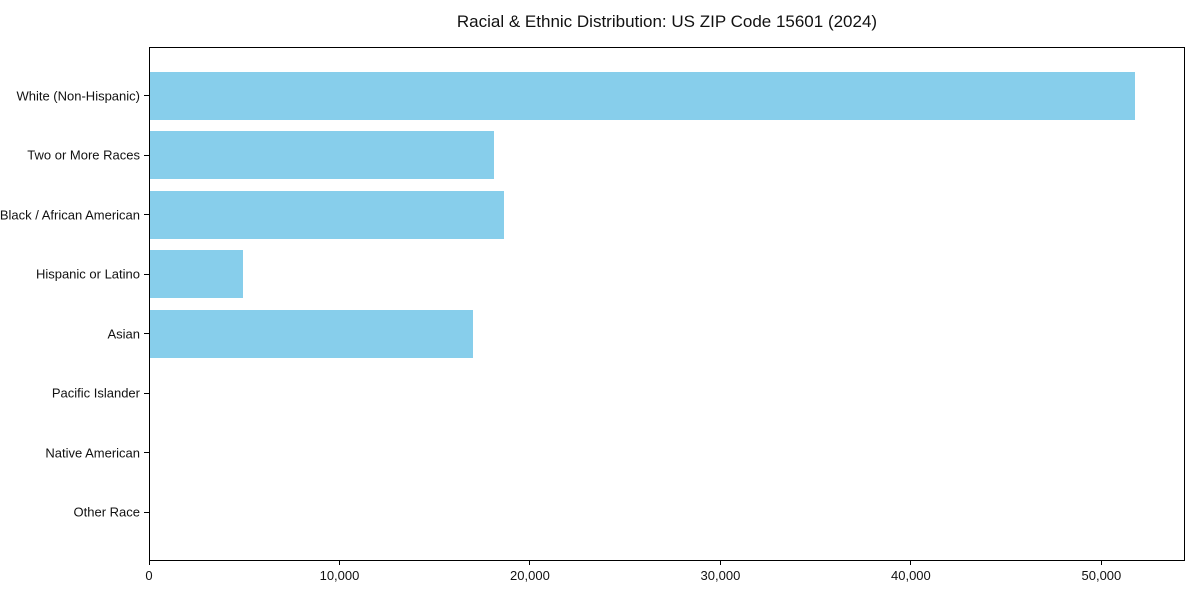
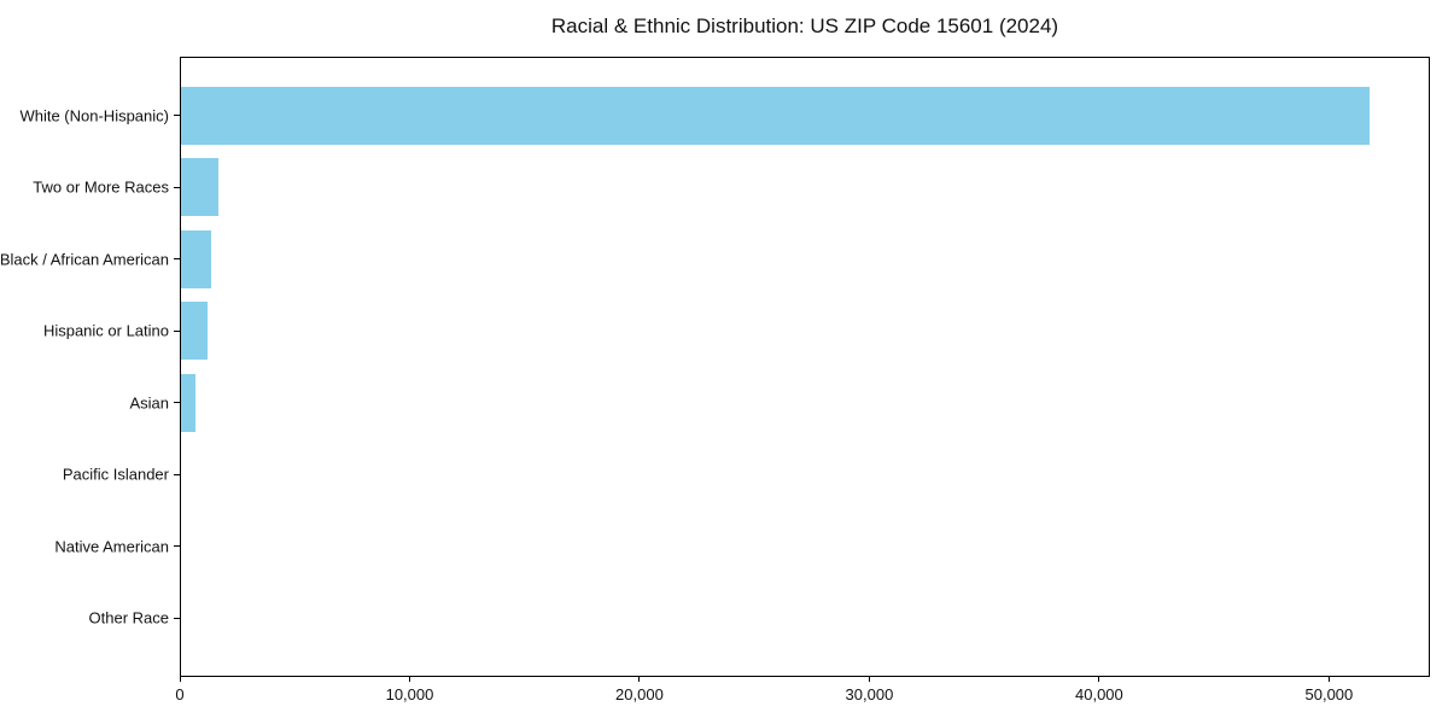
Two or More Races: 18100 -> 1600
Black / African American: 18600 -> 1300
Hispanic or Latino: 4900 -> 1200
Asian: 17000 -> 600
